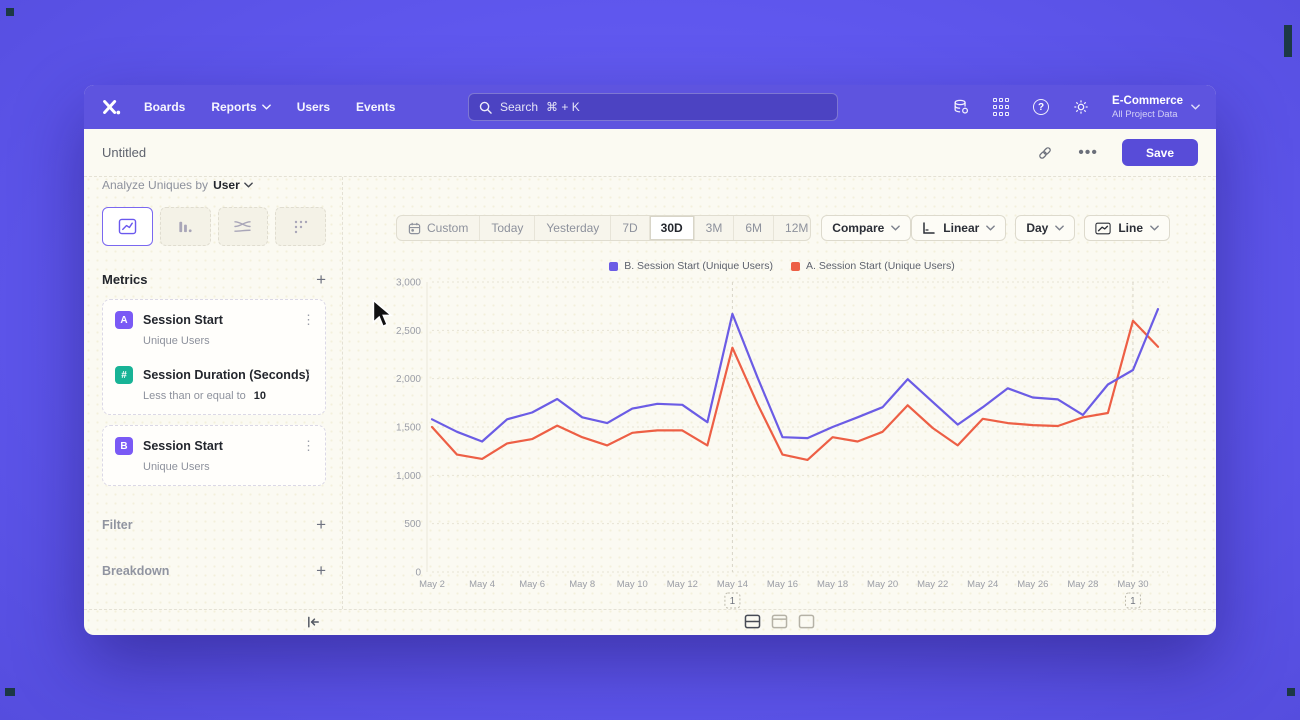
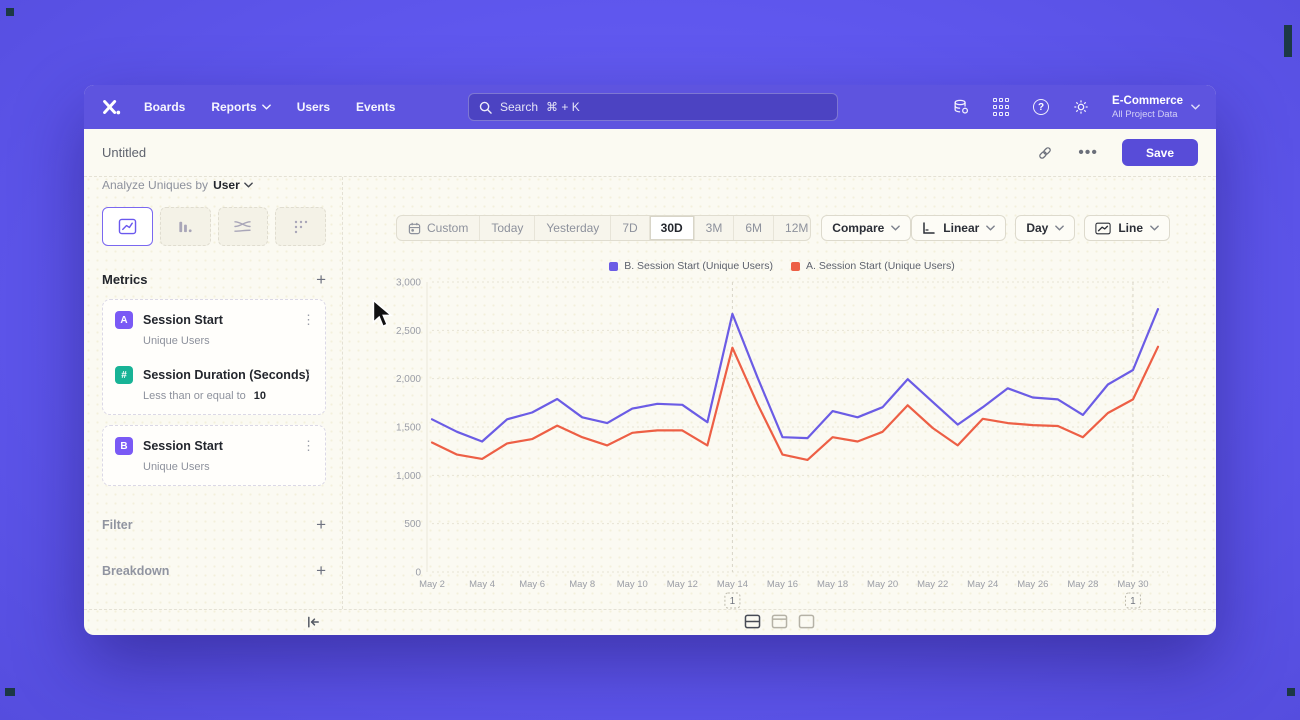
A. Session Start (Unique Users)/May 2: 1500 -> 1300
B. Session Start (Unique Users)/May 18: 1500 -> 1700
A. Session Start (Unique Users)/May 28: 1600 -> 1400
A. Session Start (Unique Users)/May 30: 2600 -> 1800
